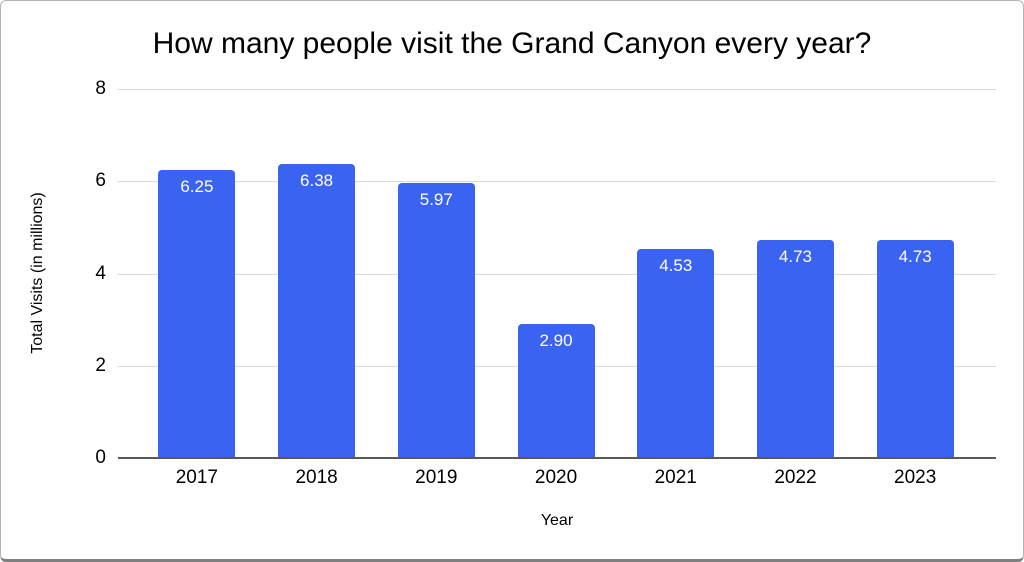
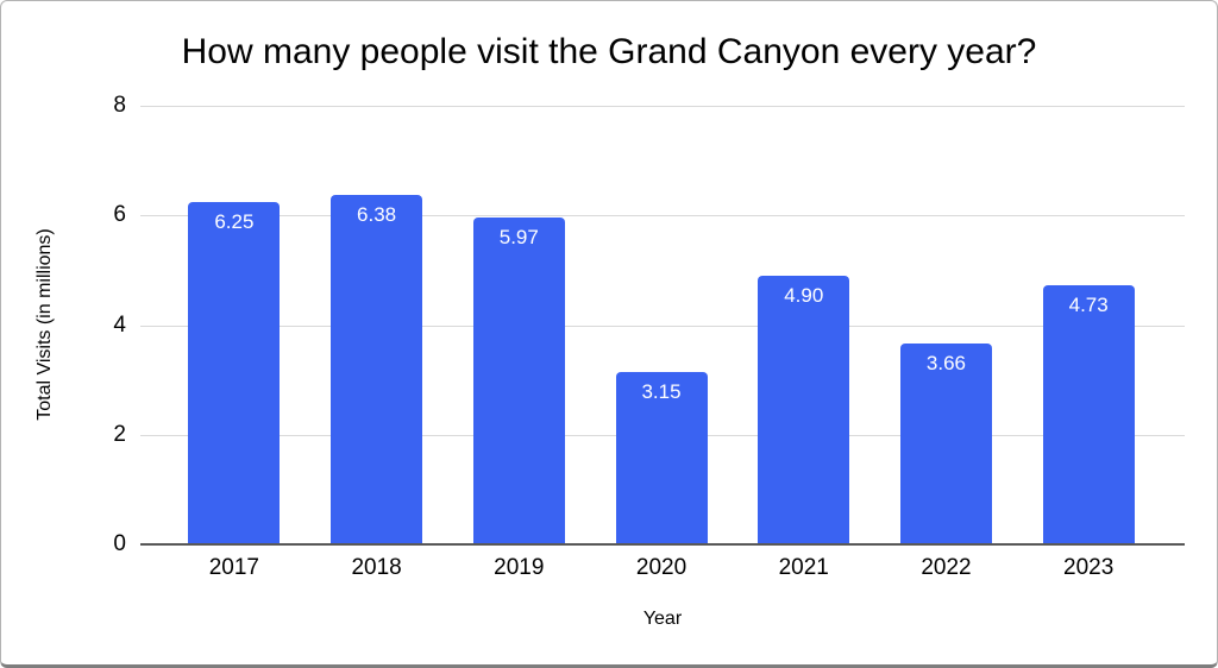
2020: 2.90 -> 3.15
2021: 4.53 -> 4.90
2022: 4.73 -> 3.66
